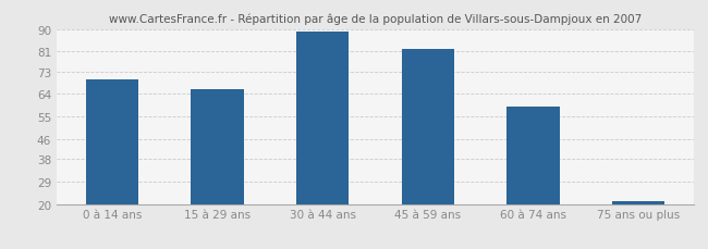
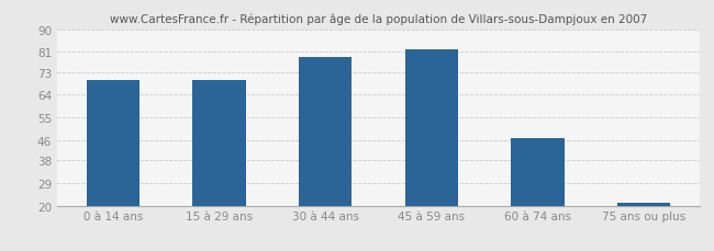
15 à 29 ans: 66 -> 70
30 à 44 ans: 89 -> 79
60 à 74 ans: 59 -> 47
